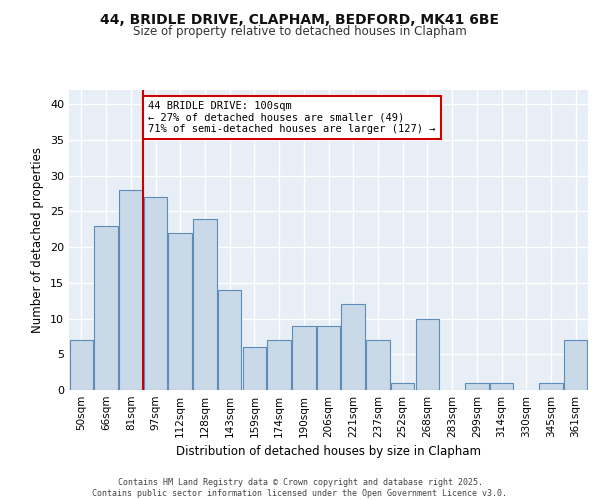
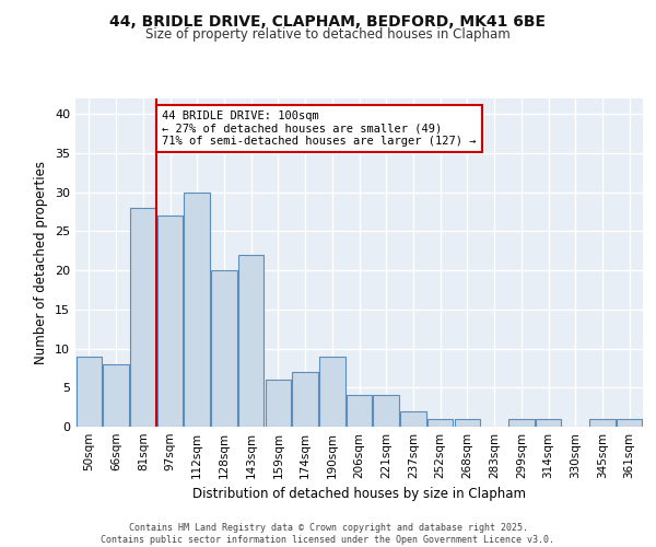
50sqm: 7 -> 9
66sqm: 23 -> 8
112sqm: 22 -> 30
128sqm: 24 -> 20
143sqm: 14 -> 22
206sqm: 9 -> 4
221sqm: 12 -> 4
237sqm: 7 -> 2
268sqm: 10 -> 1
361sqm: 7 -> 1
